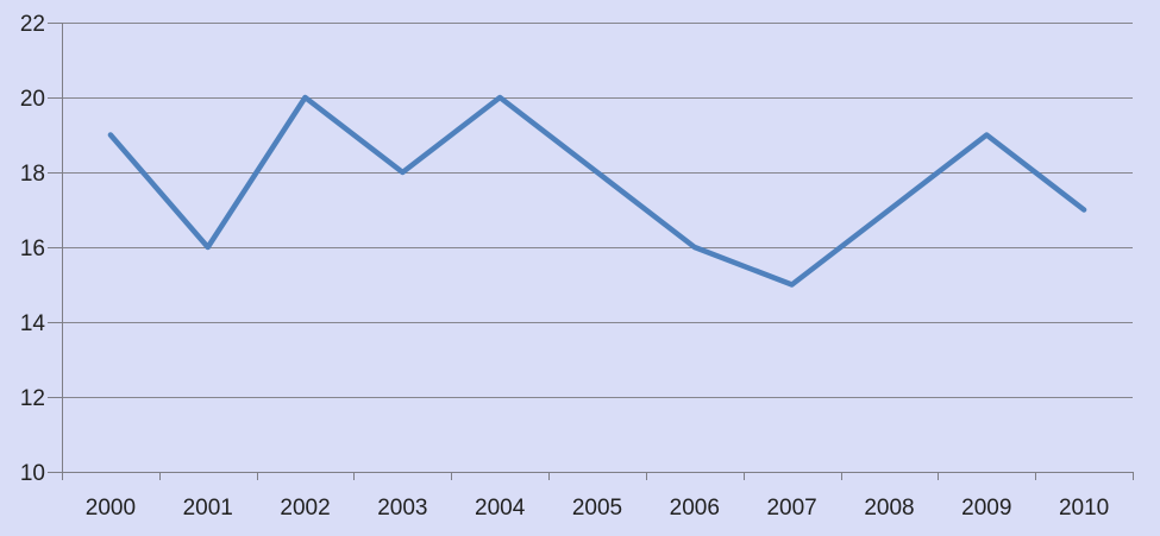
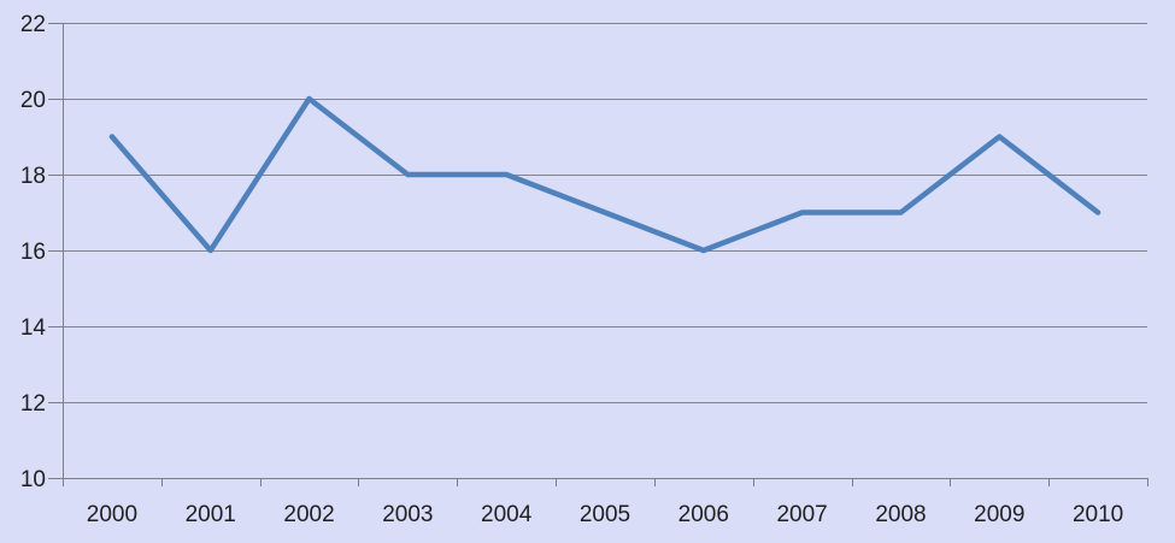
2004: 20 -> 18
2005: 18 -> 17
2007: 15 -> 17
